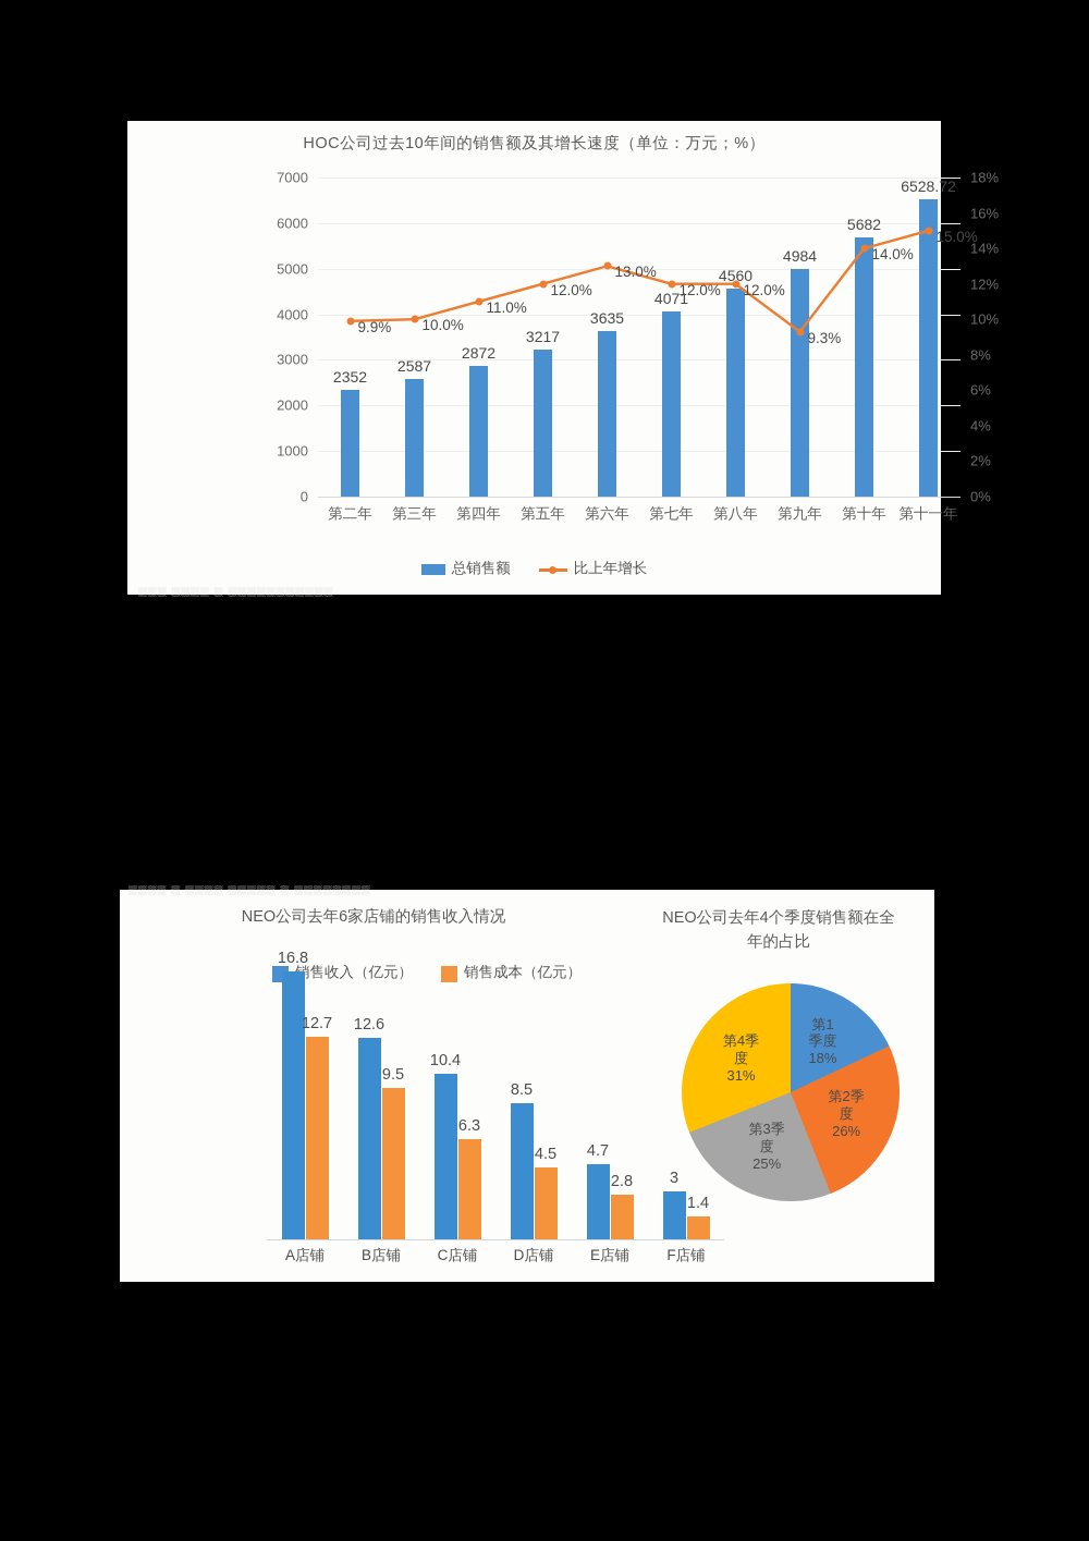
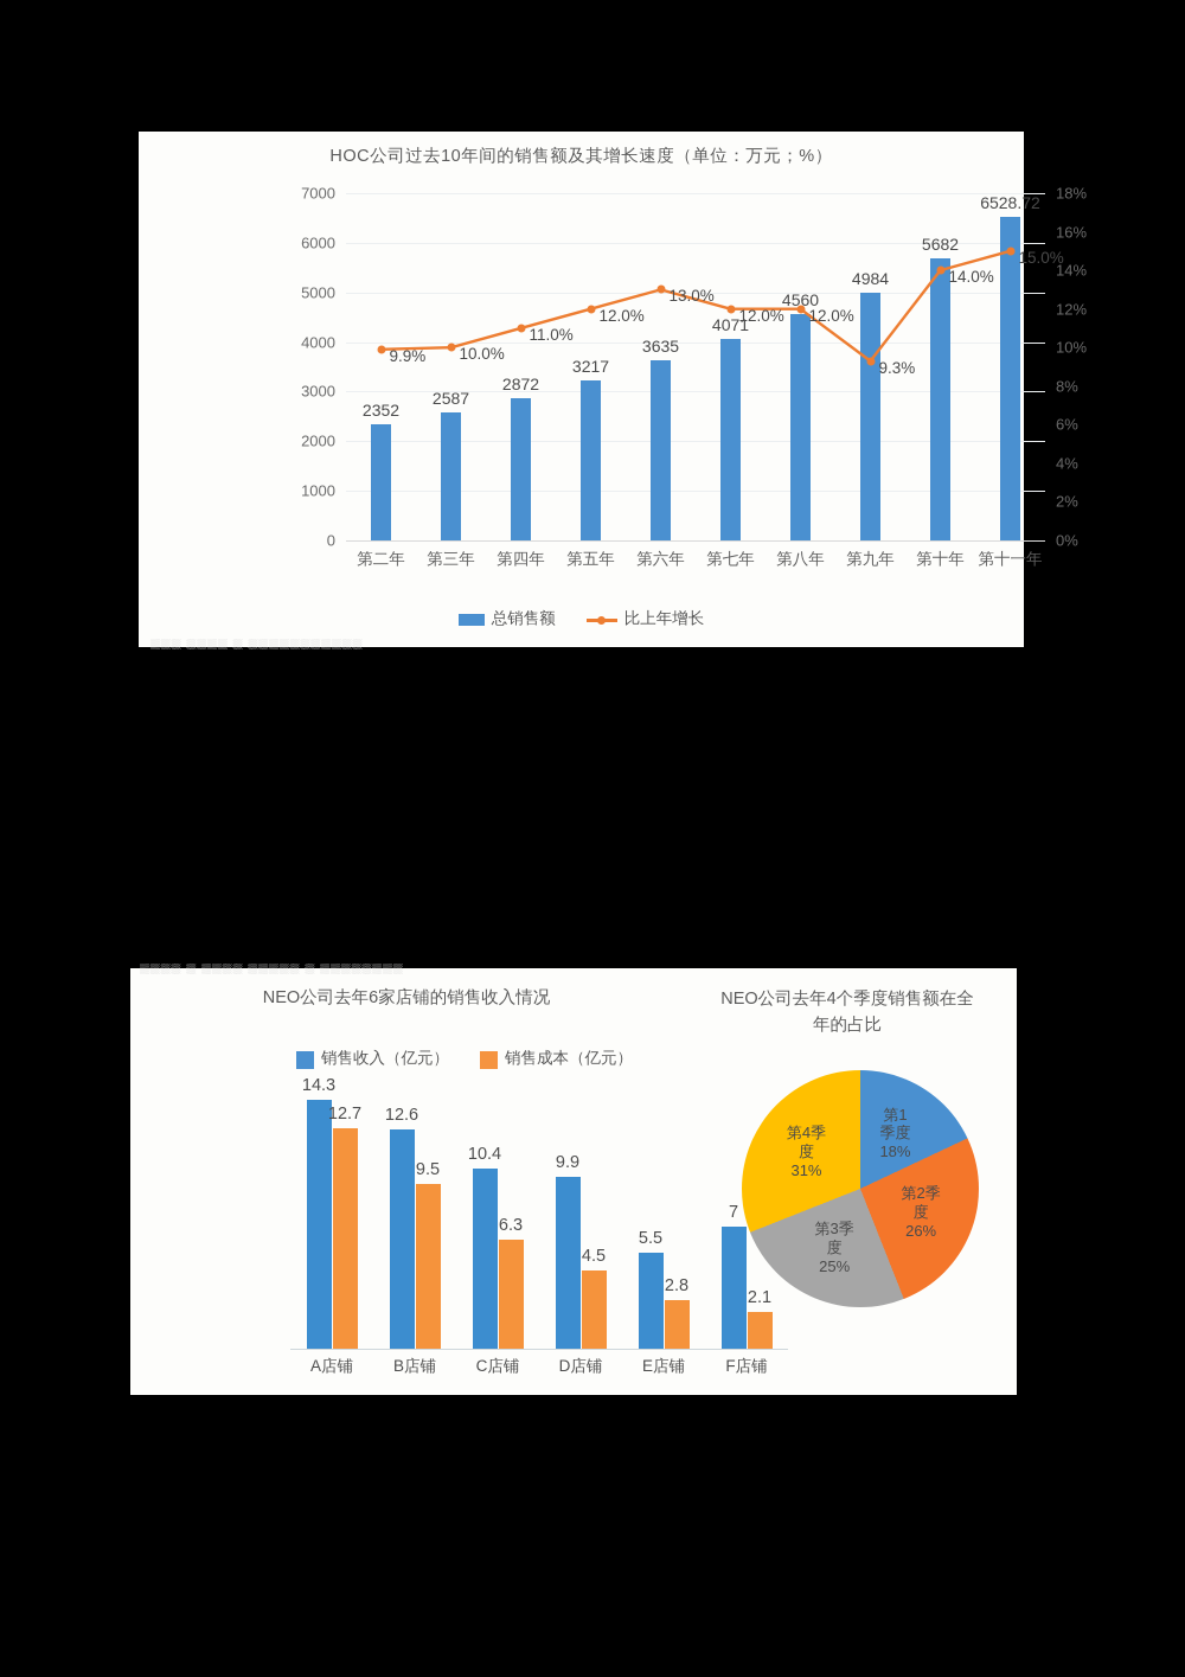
NEO公司去年6家店铺的销售收入情况/销售收入（亿元）/A店铺: 16.8 -> 14.3
NEO公司去年6家店铺的销售收入情况/销售收入（亿元）/D店铺: 8.5 -> 9.9
NEO公司去年6家店铺的销售收入情况/销售收入（亿元）/E店铺: 4.7 -> 5.5
NEO公司去年6家店铺的销售收入情况/销售收入（亿元）/F店铺: 3 -> 7
NEO公司去年6家店铺的销售收入情况/销售成本（亿元）/F店铺: 1.4 -> 2.1
